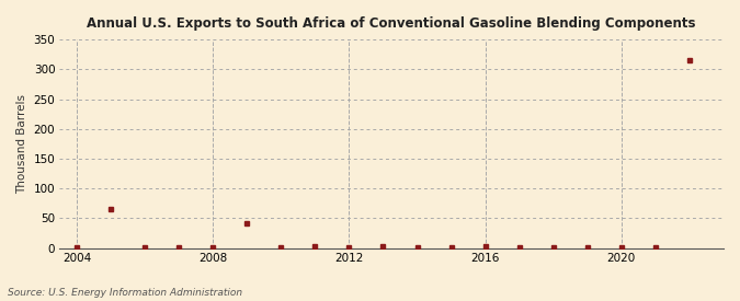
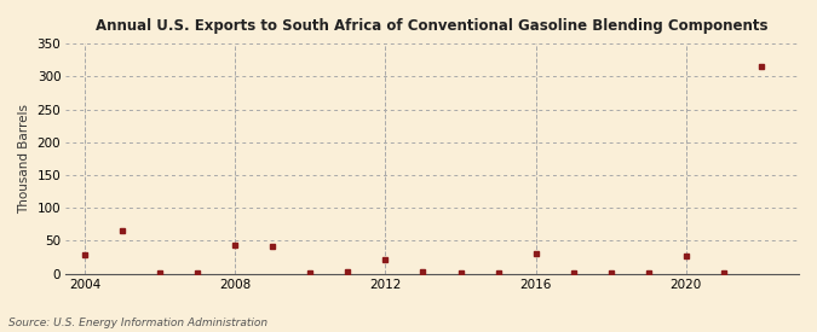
2004: 1 -> 28
2008: 1 -> 44
2012: 1 -> 22
2016: 2 -> 30
2020: 1 -> 26
